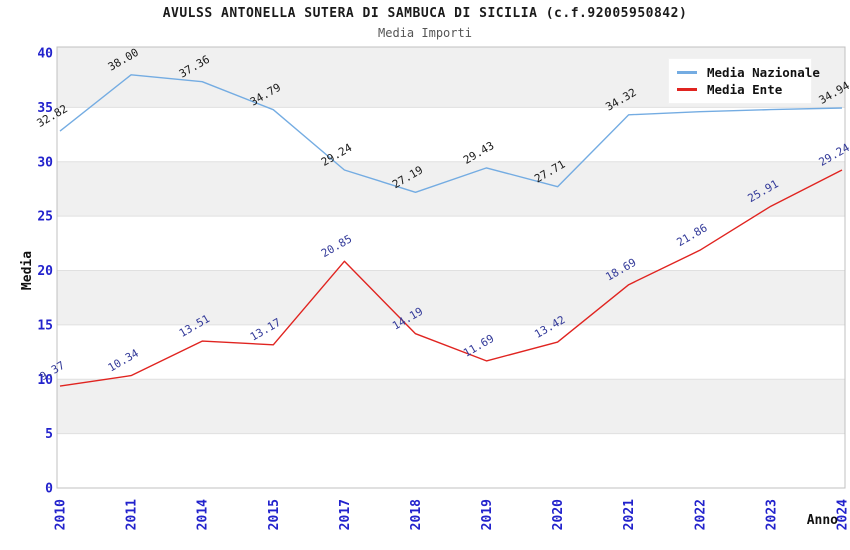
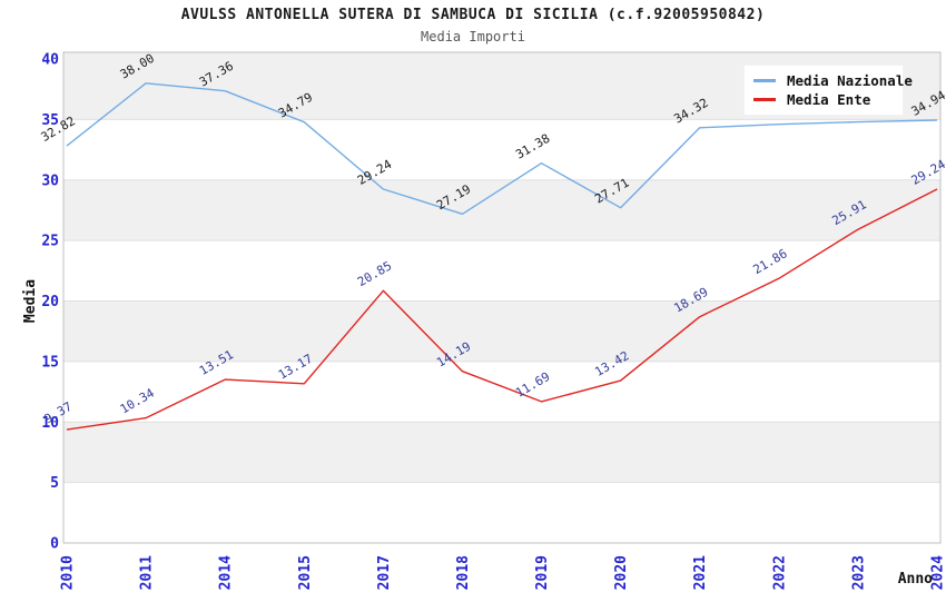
Media Nazionale/2019: 29.43 -> 31.38
